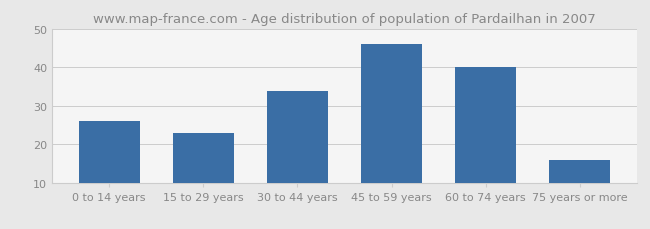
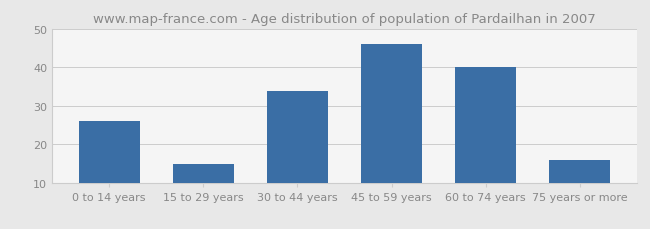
15 to 29 years: 23 -> 15
